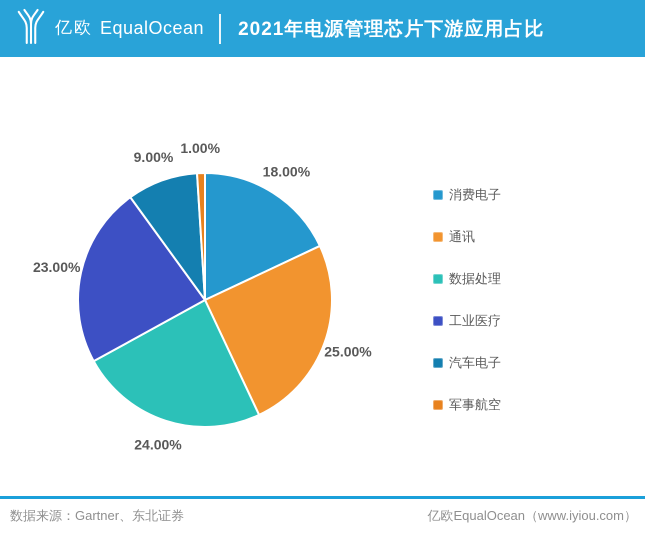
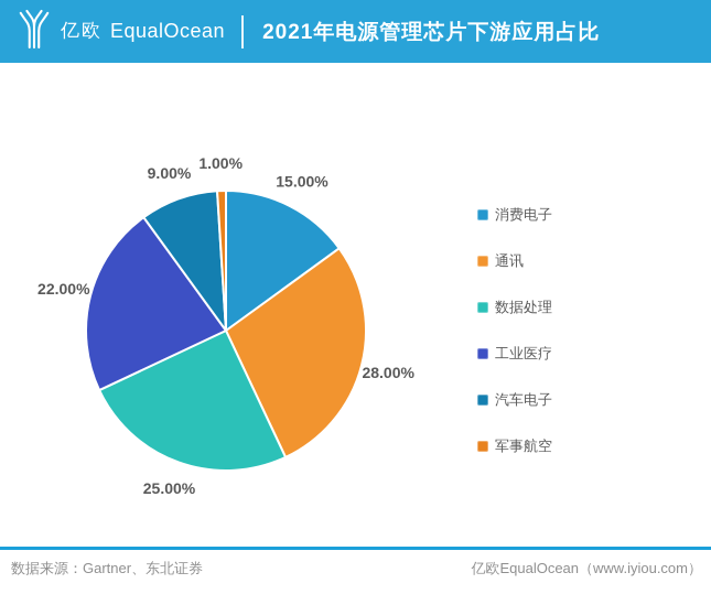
消费电子: 18.00% -> 15.00%
通讯: 25.00% -> 28.00%
数据处理: 24.00% -> 25.00%
工业医疗: 23.00% -> 22.00%
